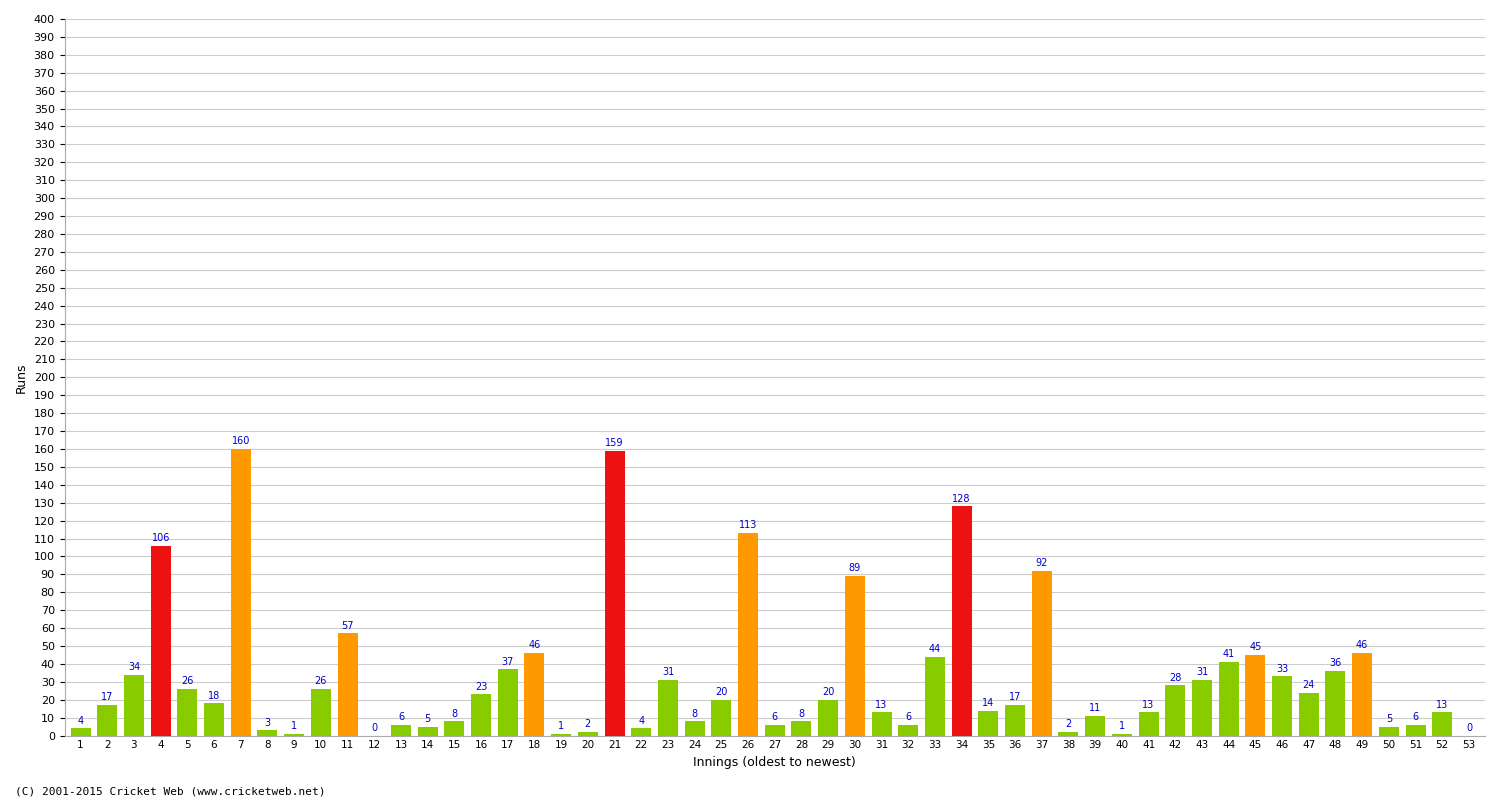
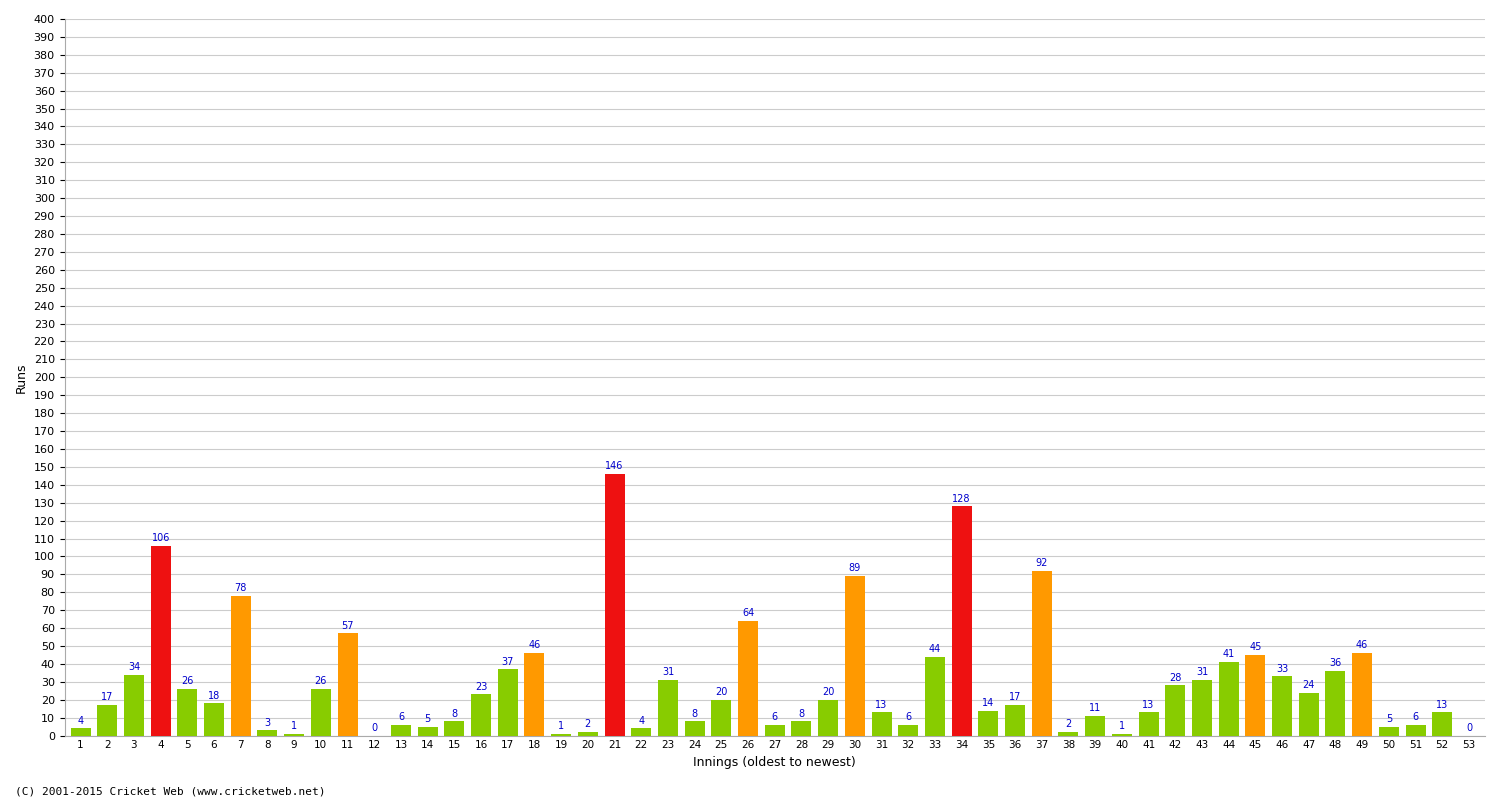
7: 160 -> 78
21: 159 -> 146
26: 113 -> 64
